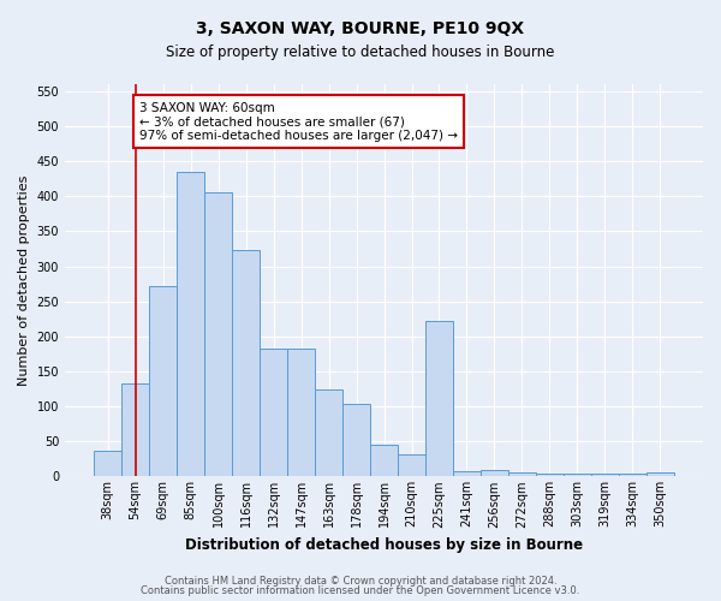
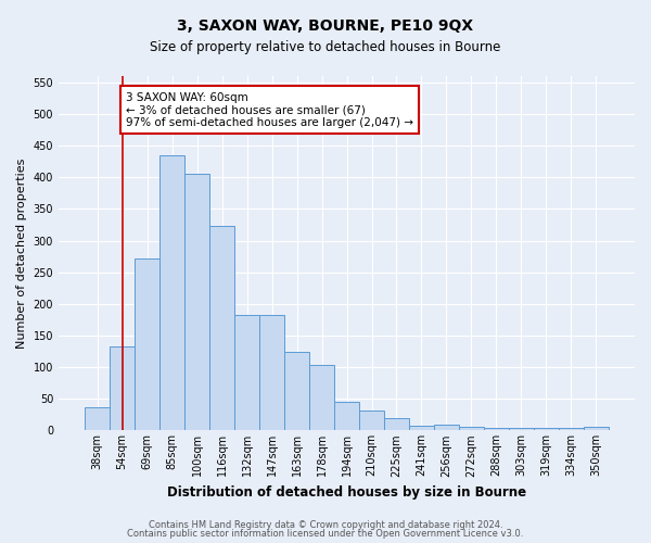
225sqm: 222 -> 20
